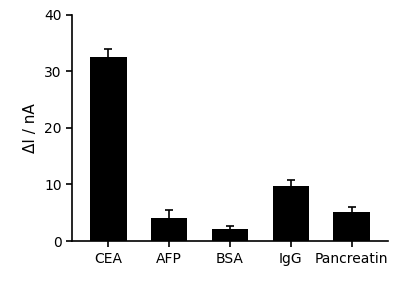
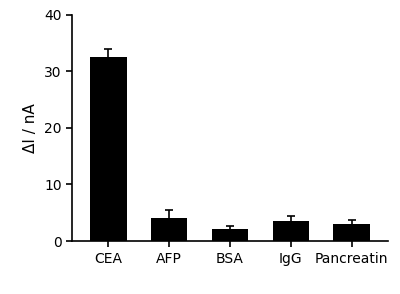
IgG: 9.8 -> 3.5
Pancreatin: 5.2 -> 3.0
